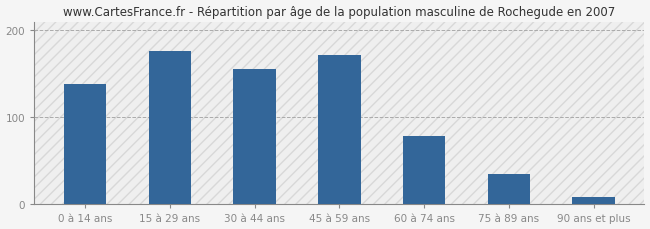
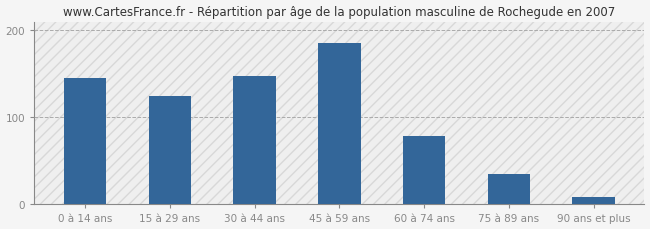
0 à 14 ans: 138 -> 145
15 à 29 ans: 176 -> 125
30 à 44 ans: 156 -> 148
45 à 59 ans: 172 -> 185
